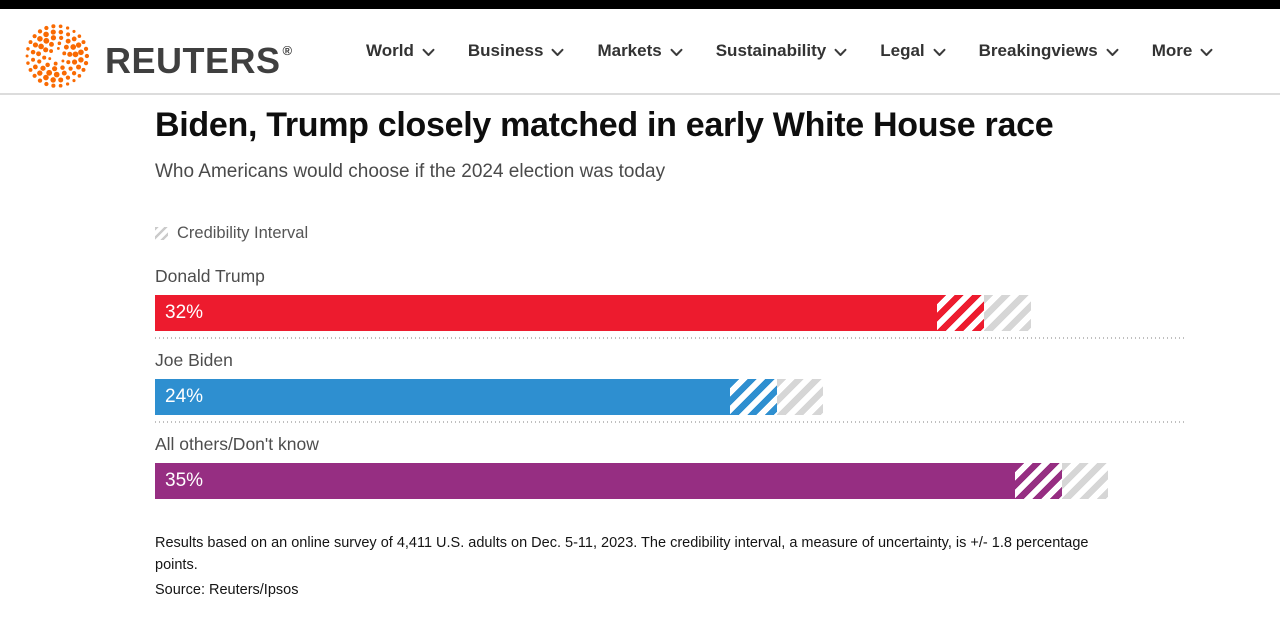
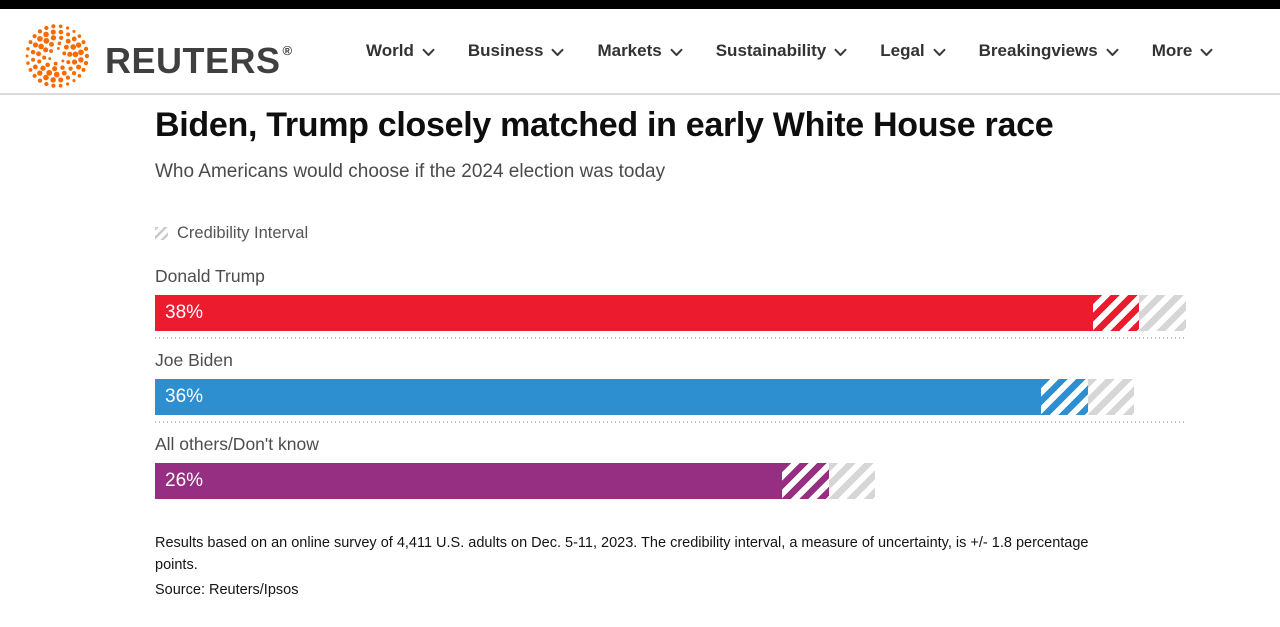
Donald Trump: 32% -> 38%
Joe Biden: 24% -> 36%
All others/Don't know: 35% -> 26%
